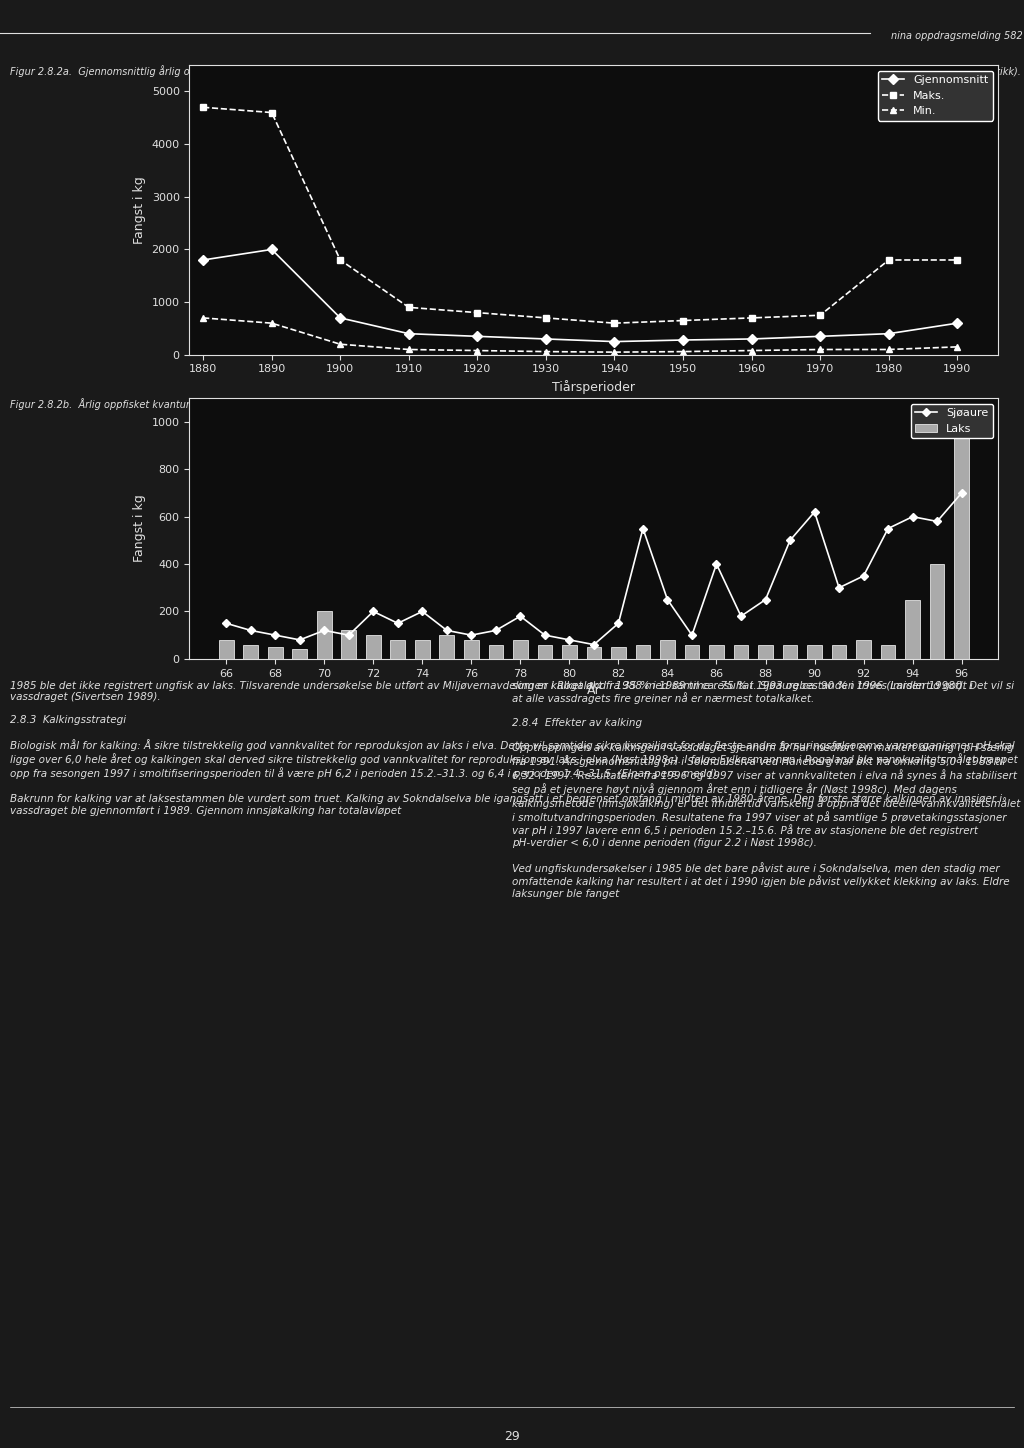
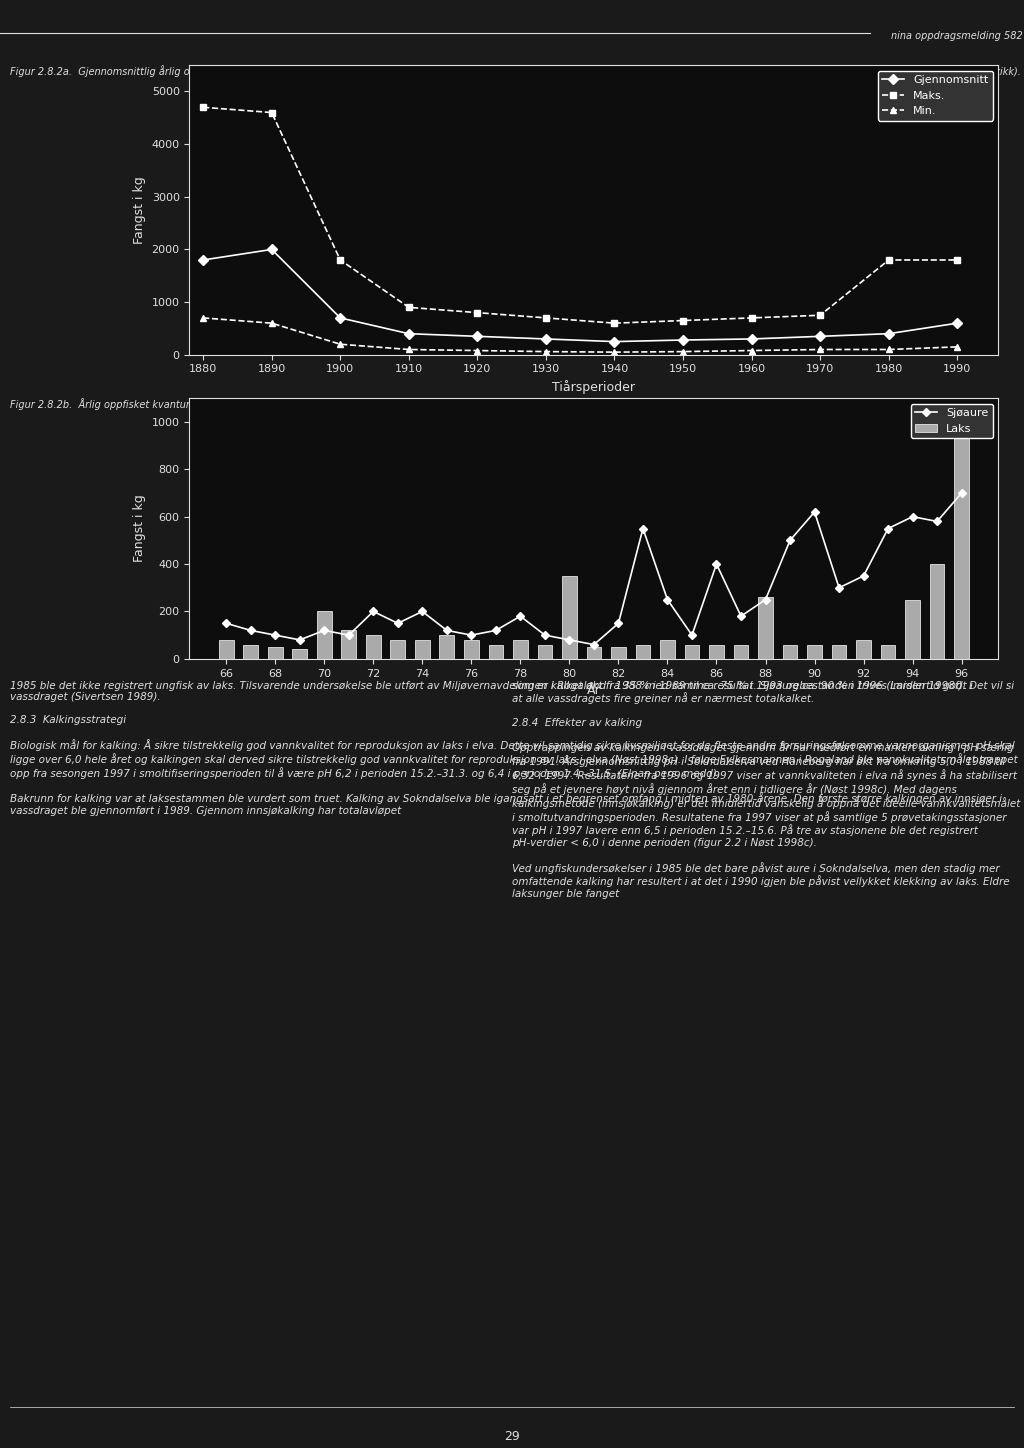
Laks/80: 60 -> 350
Laks/88: 60 -> 260
